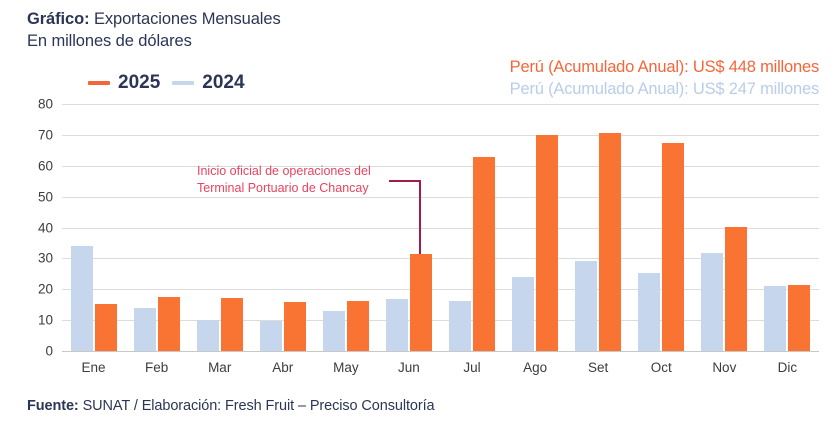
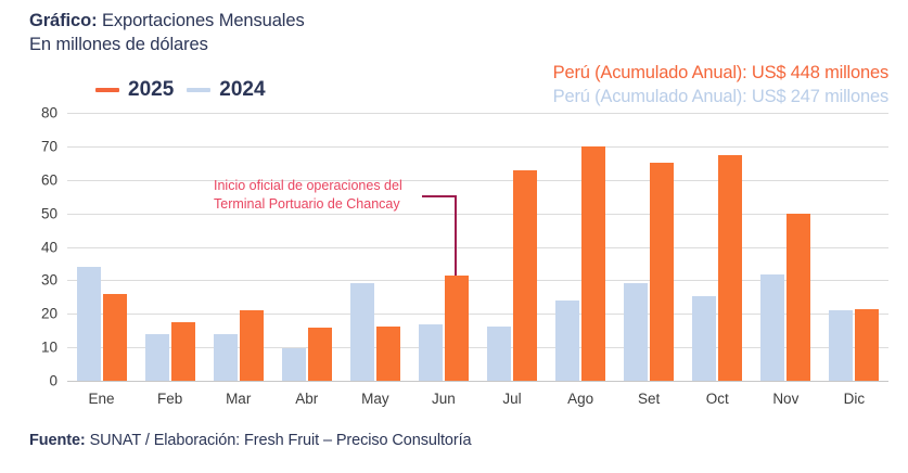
2025/Ene: 15 -> 26
2025/Mar: 17 -> 21
2024/Mar: 10 -> 14
2024/May: 13 -> 29
2025/Set: 70 -> 65
2025/Nov: 40 -> 50
